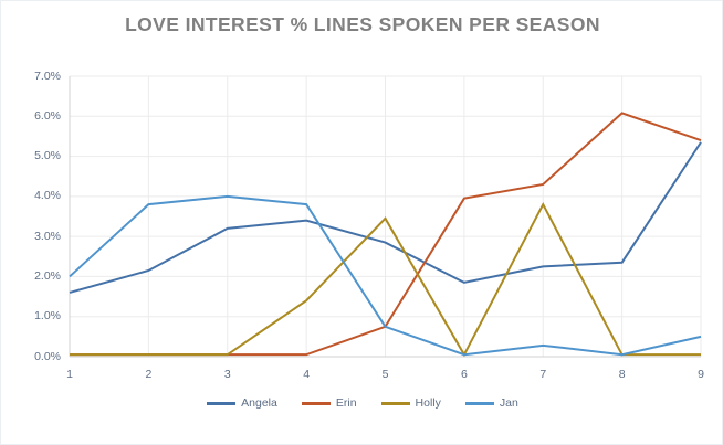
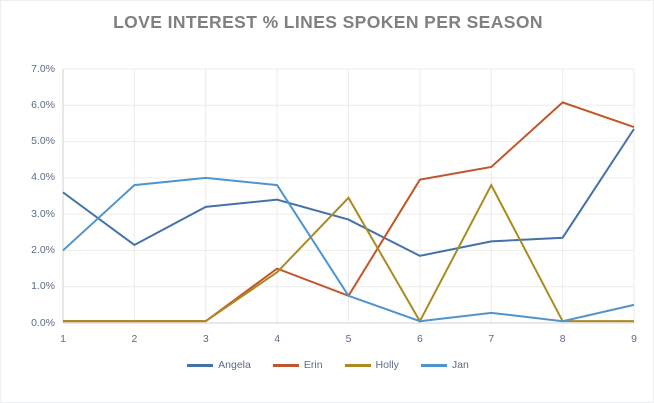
Angela/1: 1.6% -> 3.6%
Erin/4: 0.1% -> 1.5%
